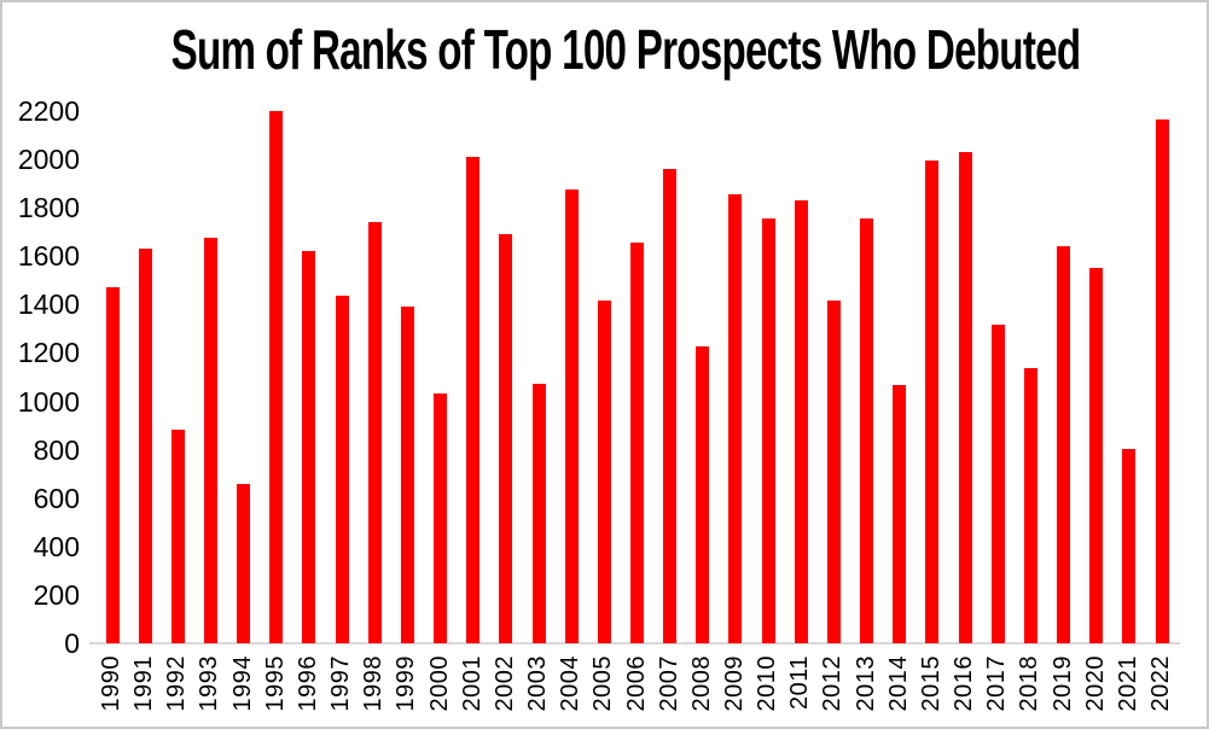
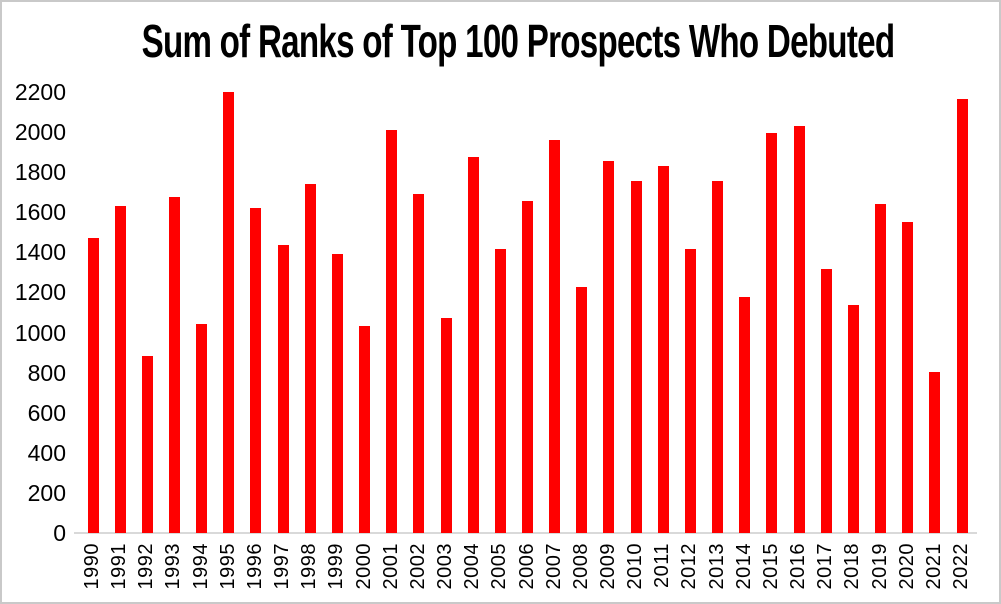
1994: 660 -> 1040
2014: 1070 -> 1180
